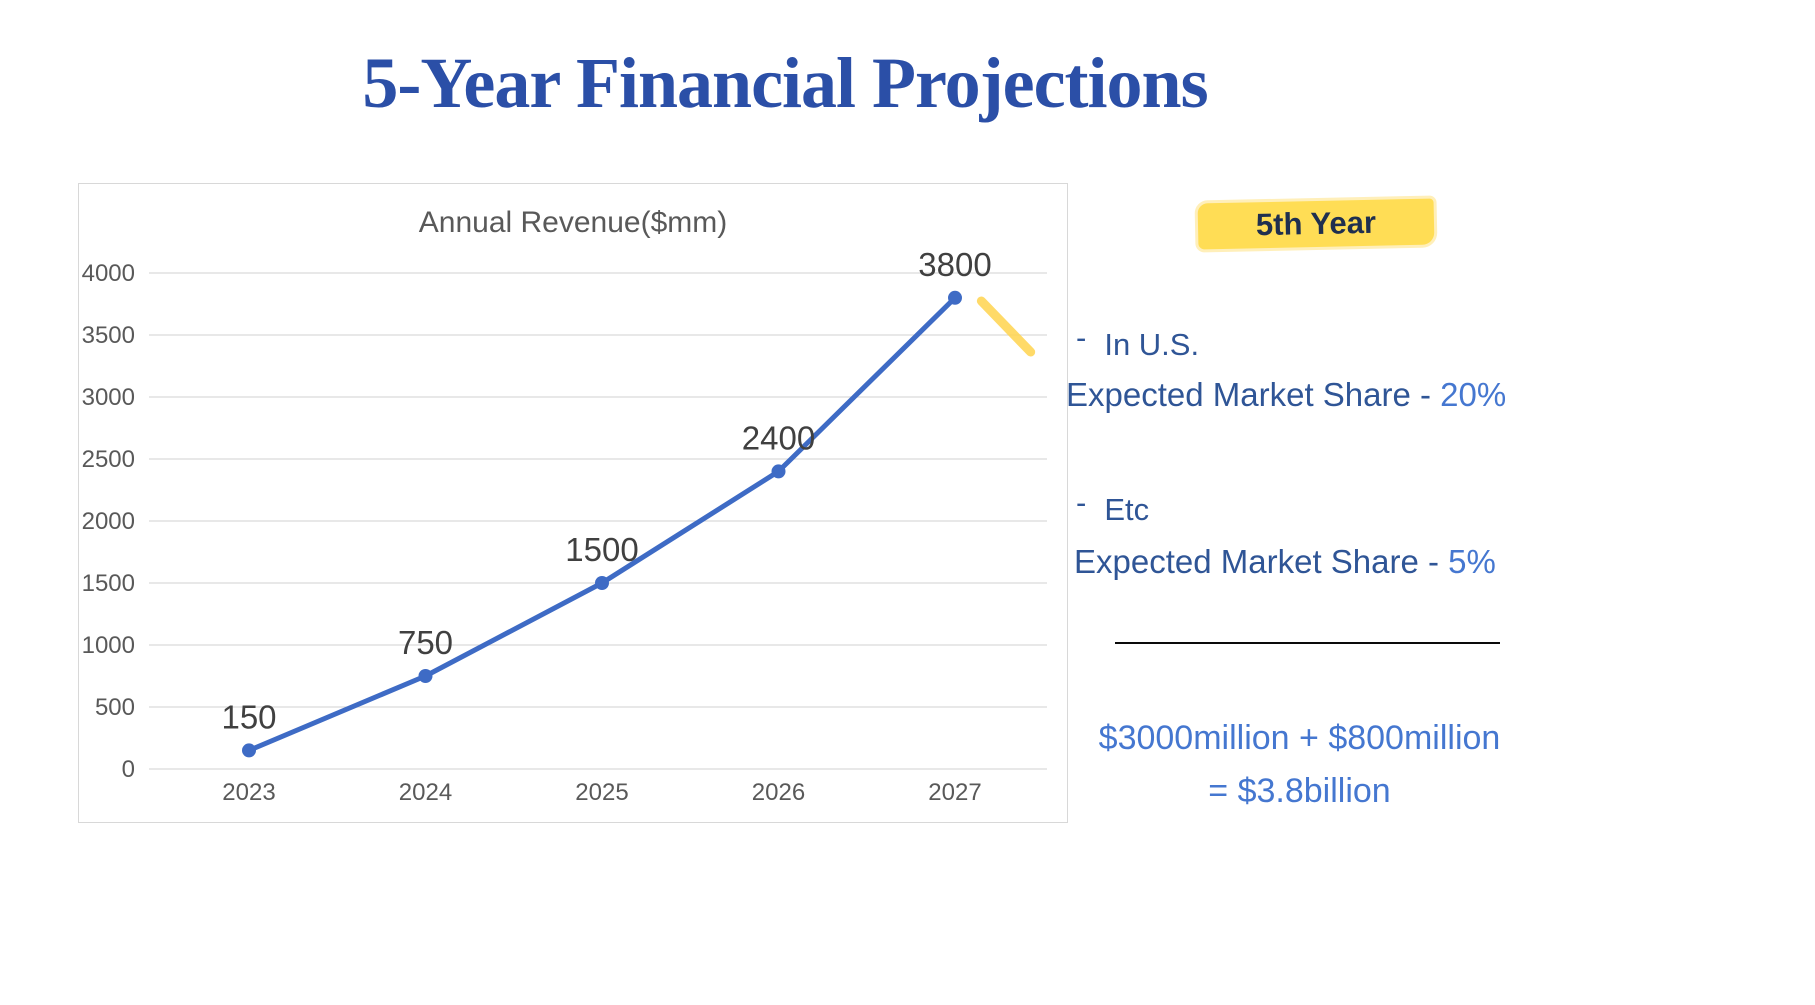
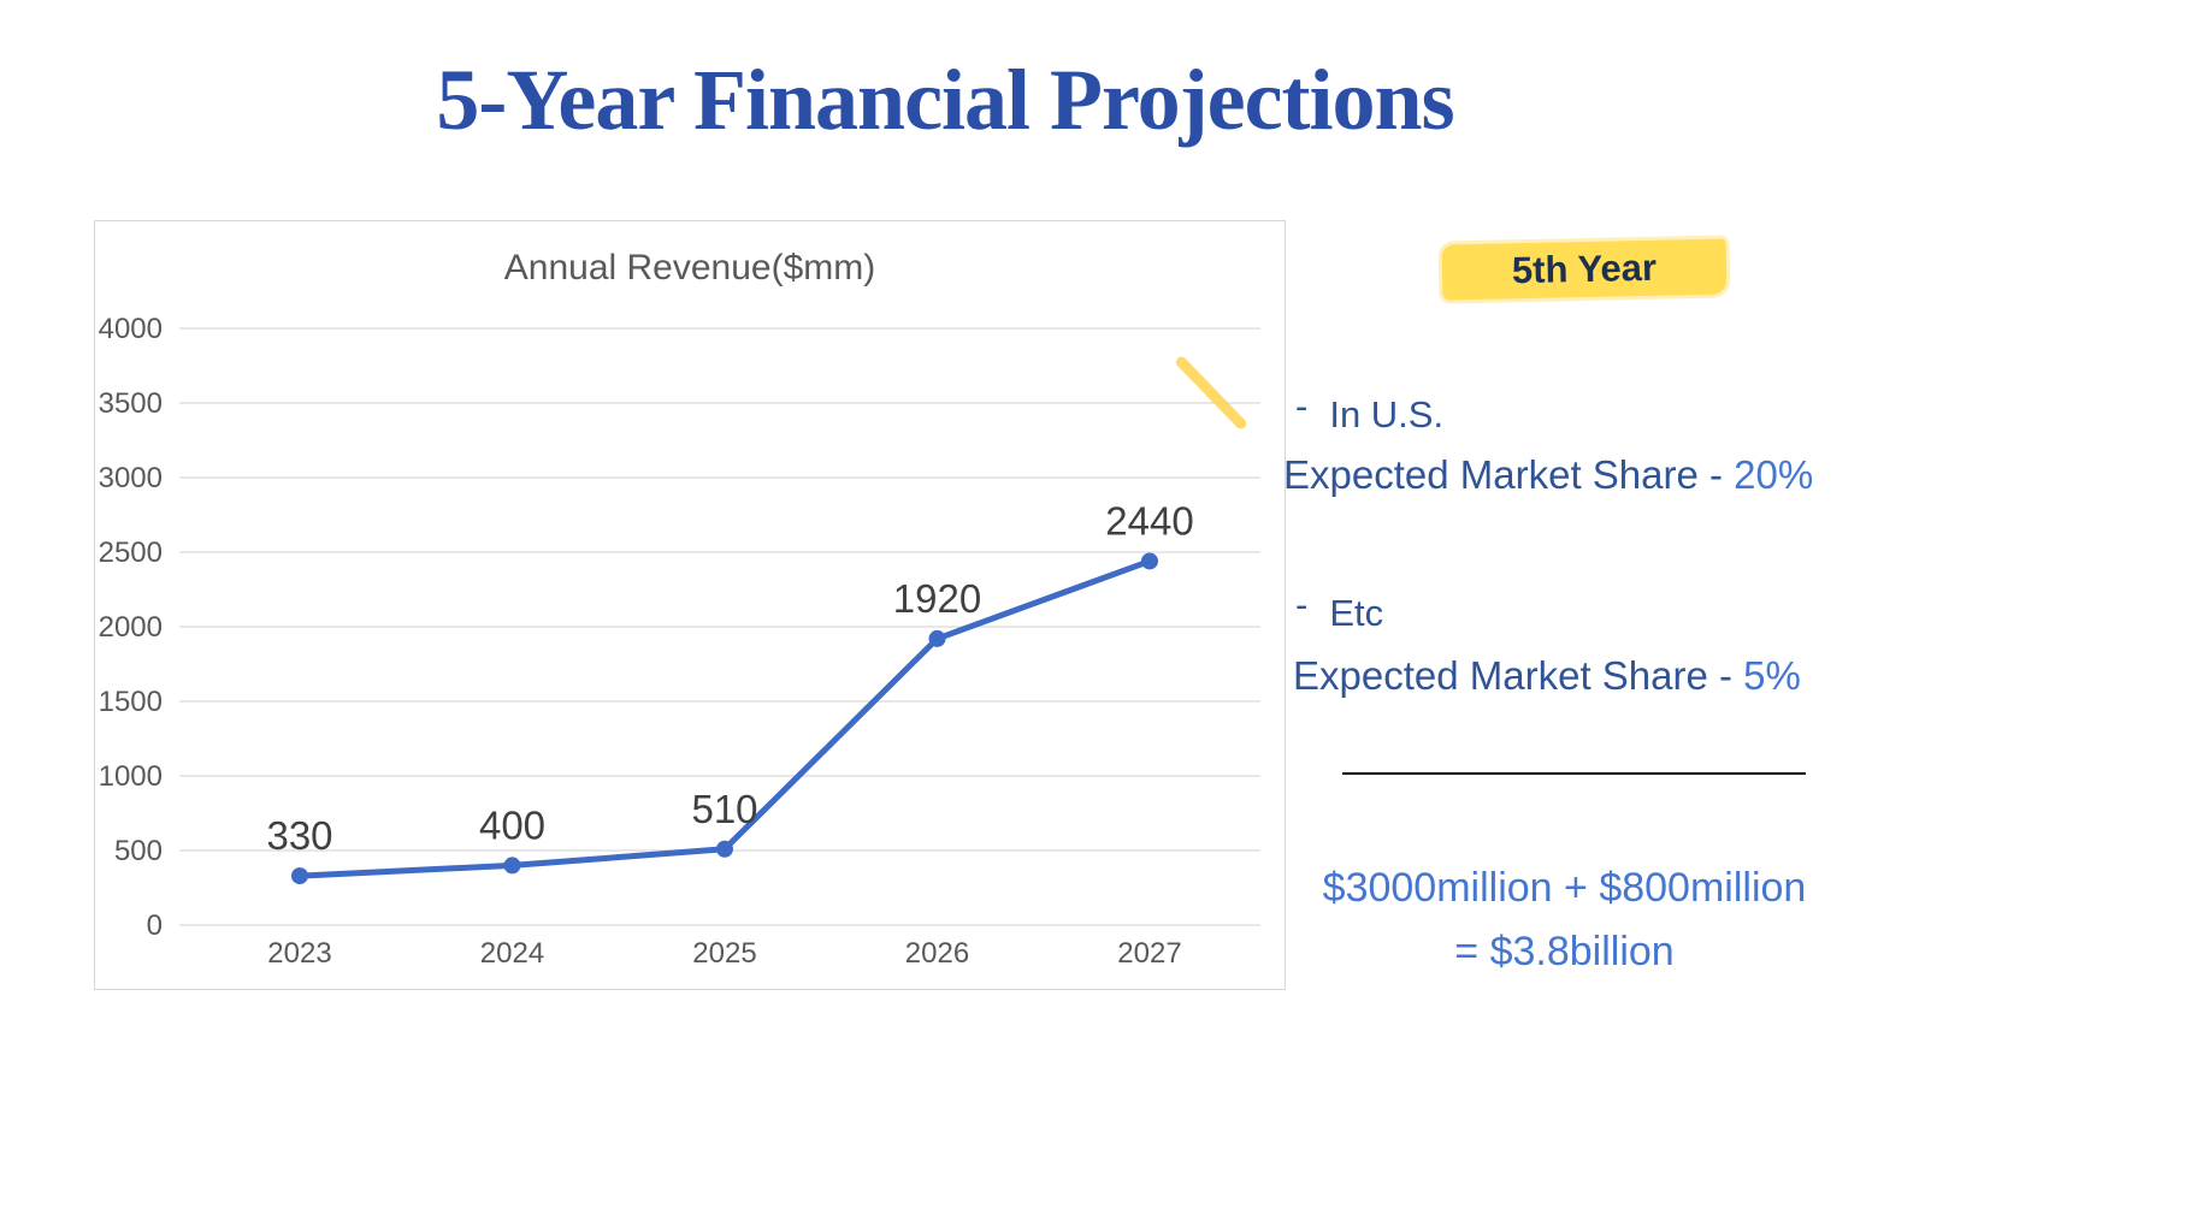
2023: 150 -> 330
2024: 750 -> 400
2025: 1500 -> 510
2026: 2400 -> 1920
2027: 3800 -> 2440
